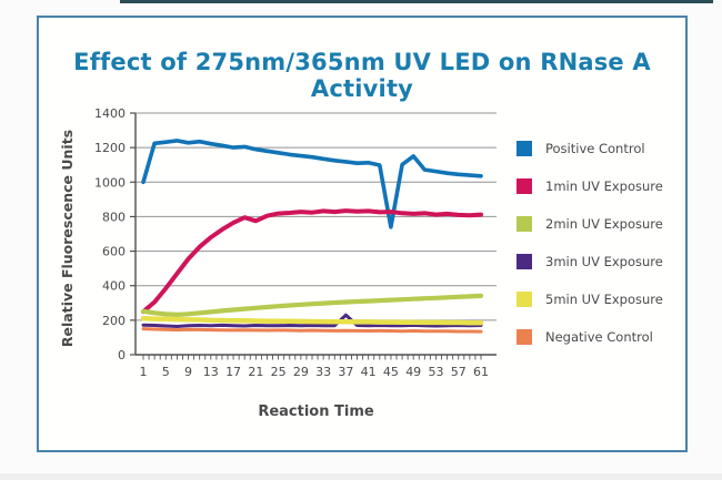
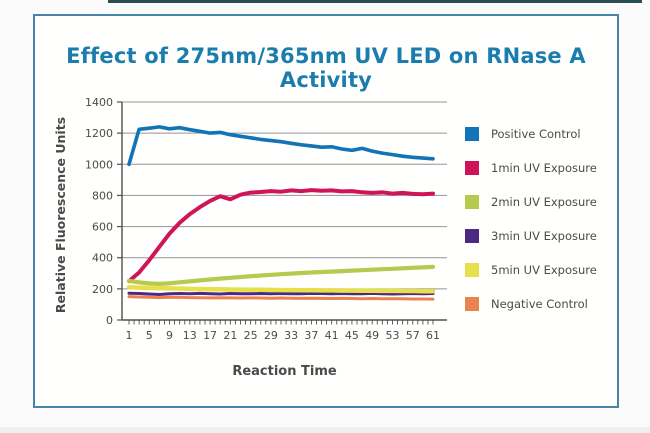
3min UV Exposure/37: 230 -> 170
Positive Control/45: 740 -> 1090
Positive Control/49: 1150 -> 1080
